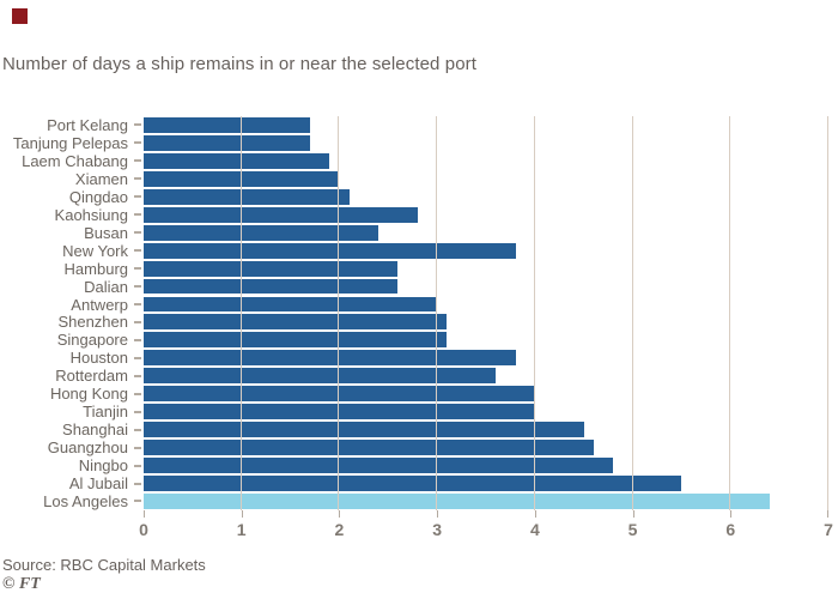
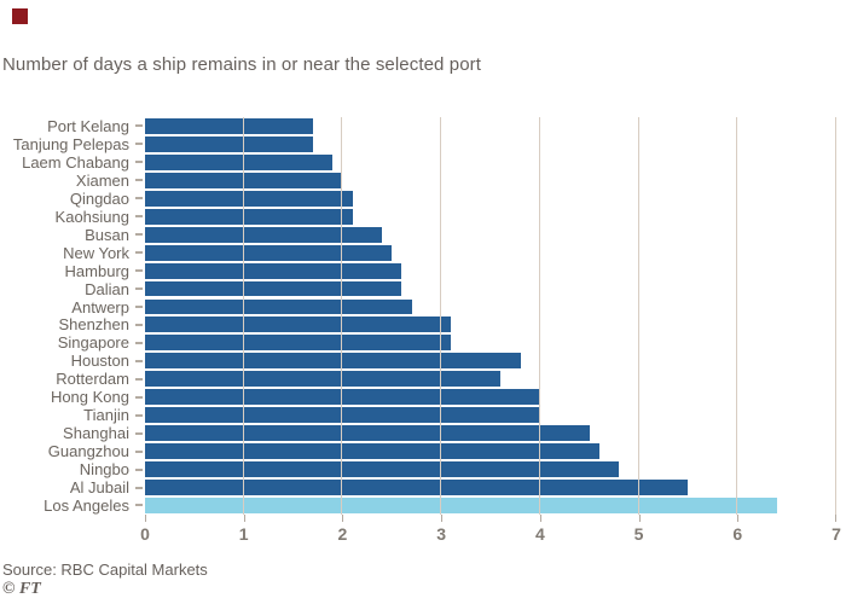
Kaohsiung: 2.8 -> 2.1
New York: 3.8 -> 2.5
Antwerp: 3.0 -> 2.7
